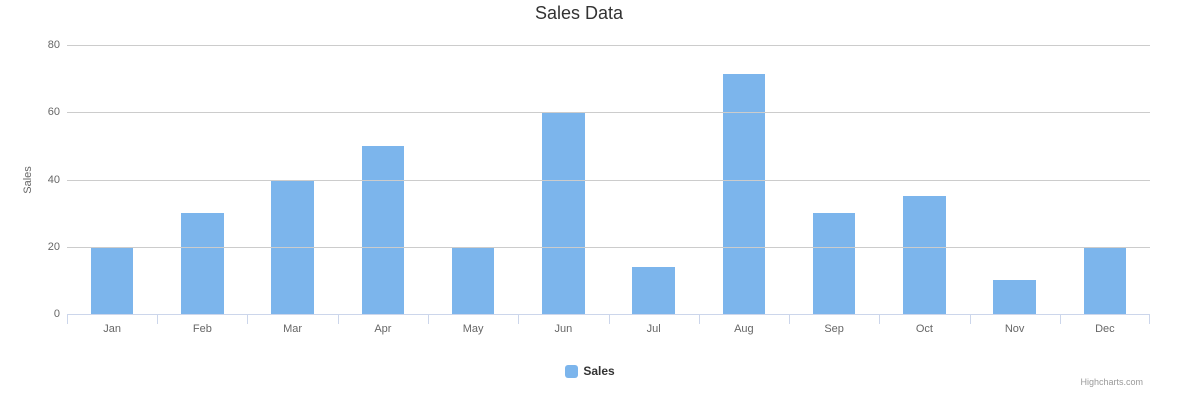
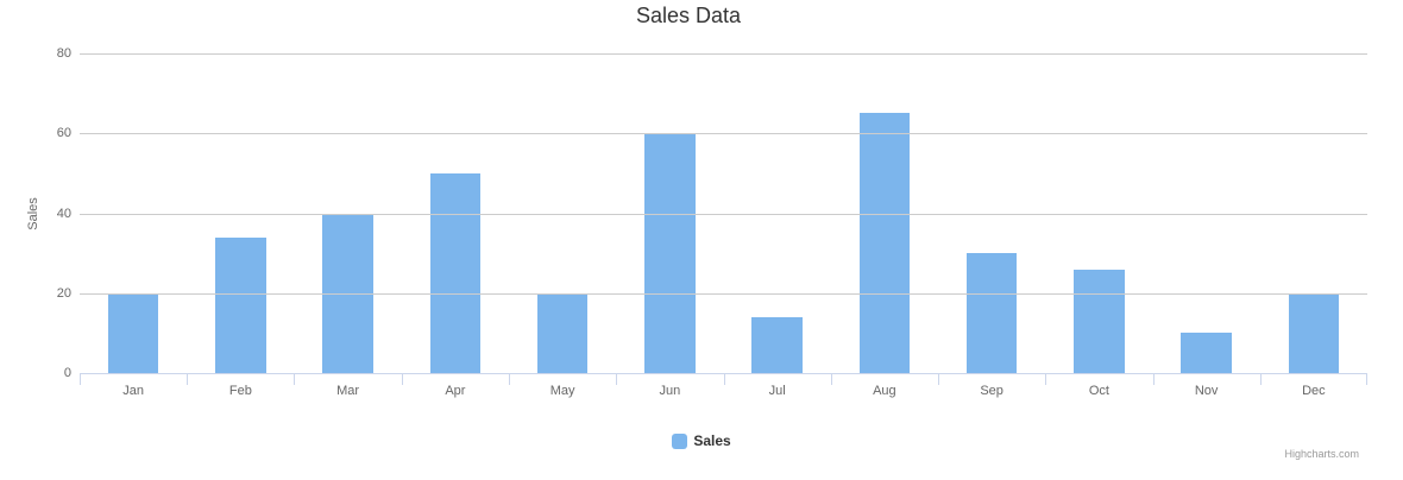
Feb: 30 -> 34
Aug: 72 -> 65
Oct: 35 -> 26
